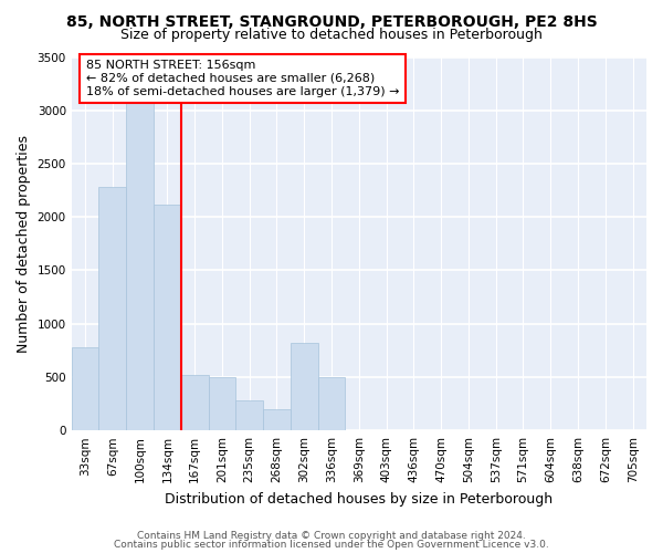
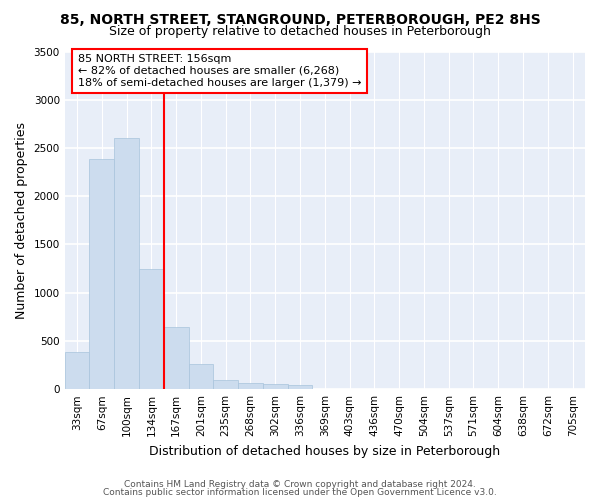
33sqm: 780 -> 390
67sqm: 2280 -> 2390
100sqm: 3080 -> 2600
134sqm: 2120 -> 1250
167sqm: 520 -> 640
201sqm: 500 -> 260
235sqm: 280 -> 100
268sqm: 200 -> 60
302sqm: 820 -> 60
336sqm: 500 -> 40
